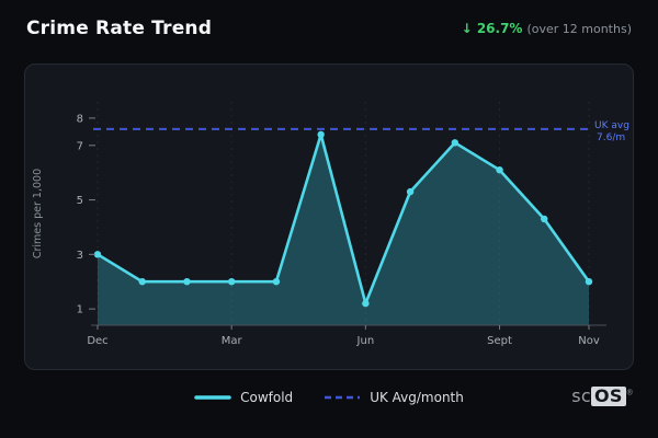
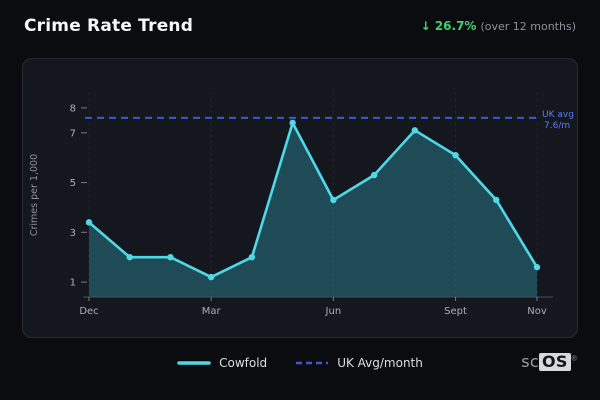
Dec: 3.0 -> 3.4
Mar: 2.0 -> 1.2
Jun: 1.2 -> 4.3
Nov: 2.0 -> 1.6
